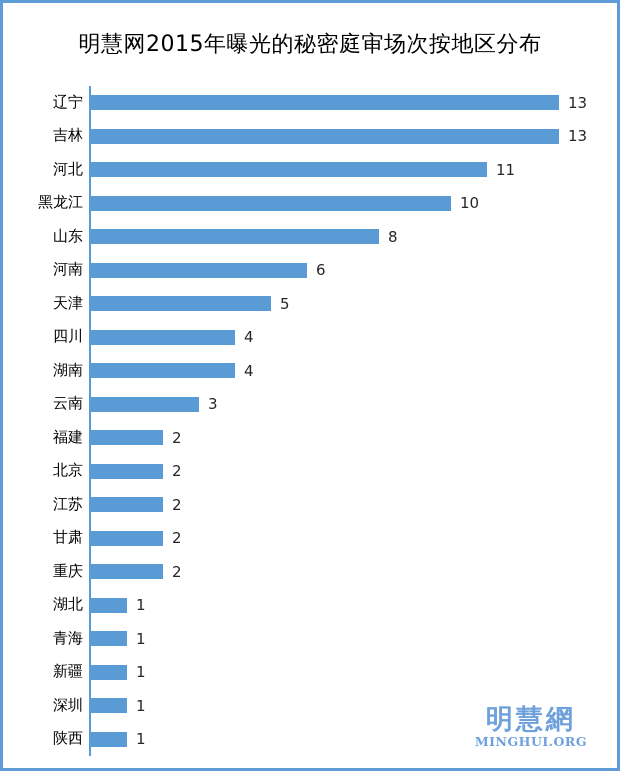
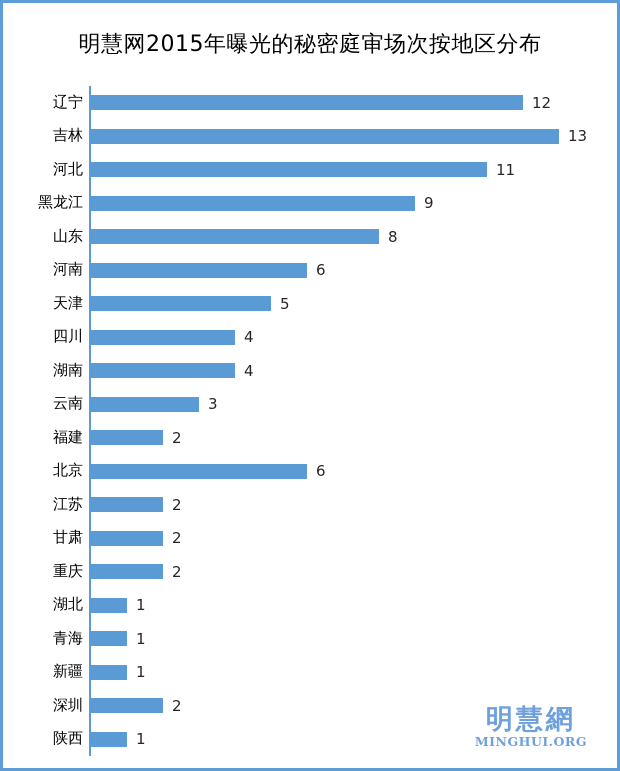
辽宁: 13 -> 12
黑龙江: 10 -> 9
北京: 2 -> 6
深圳: 1 -> 2
